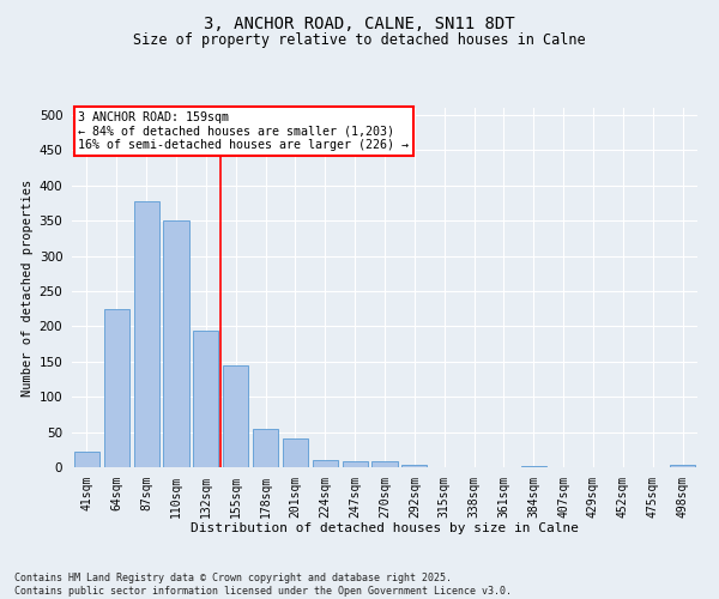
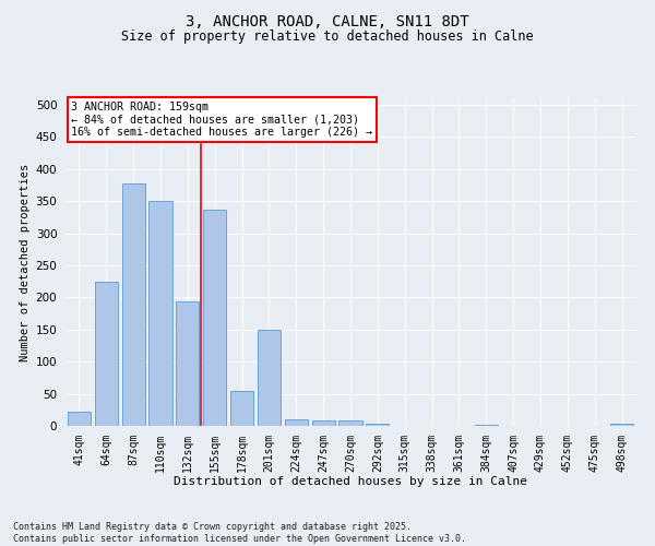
155sqm: 145 -> 336
201sqm: 40 -> 150
